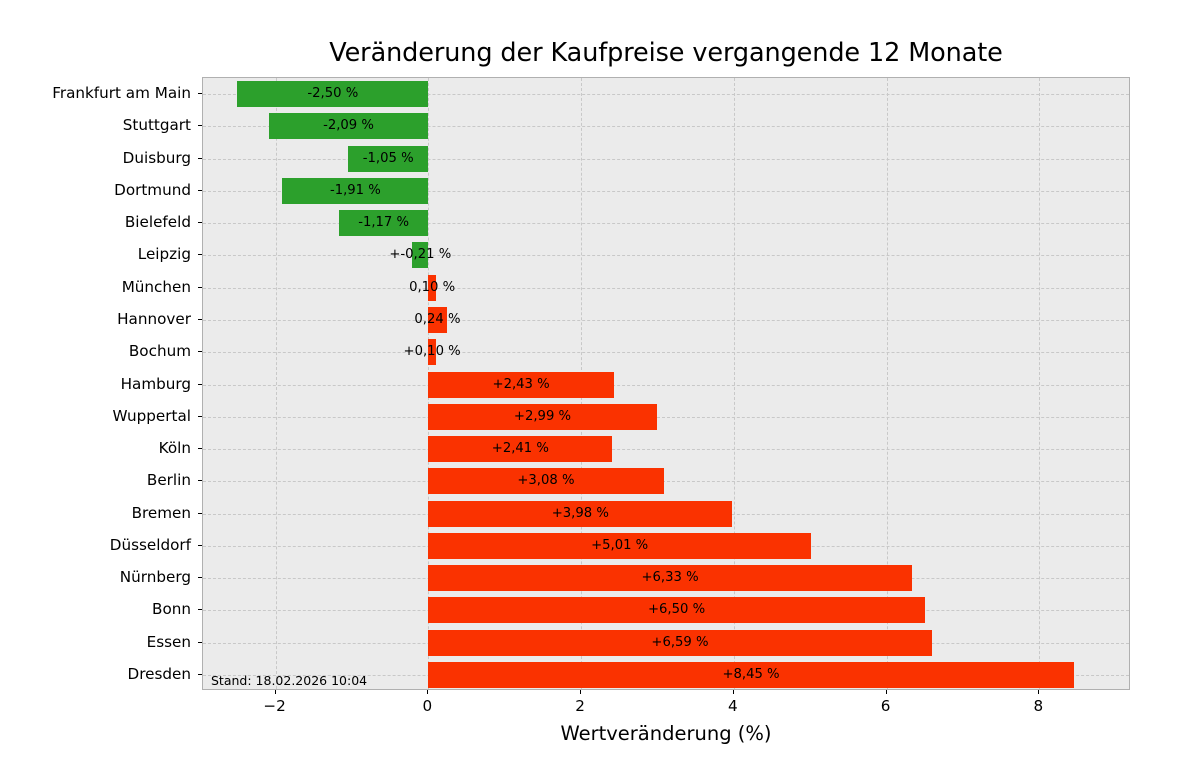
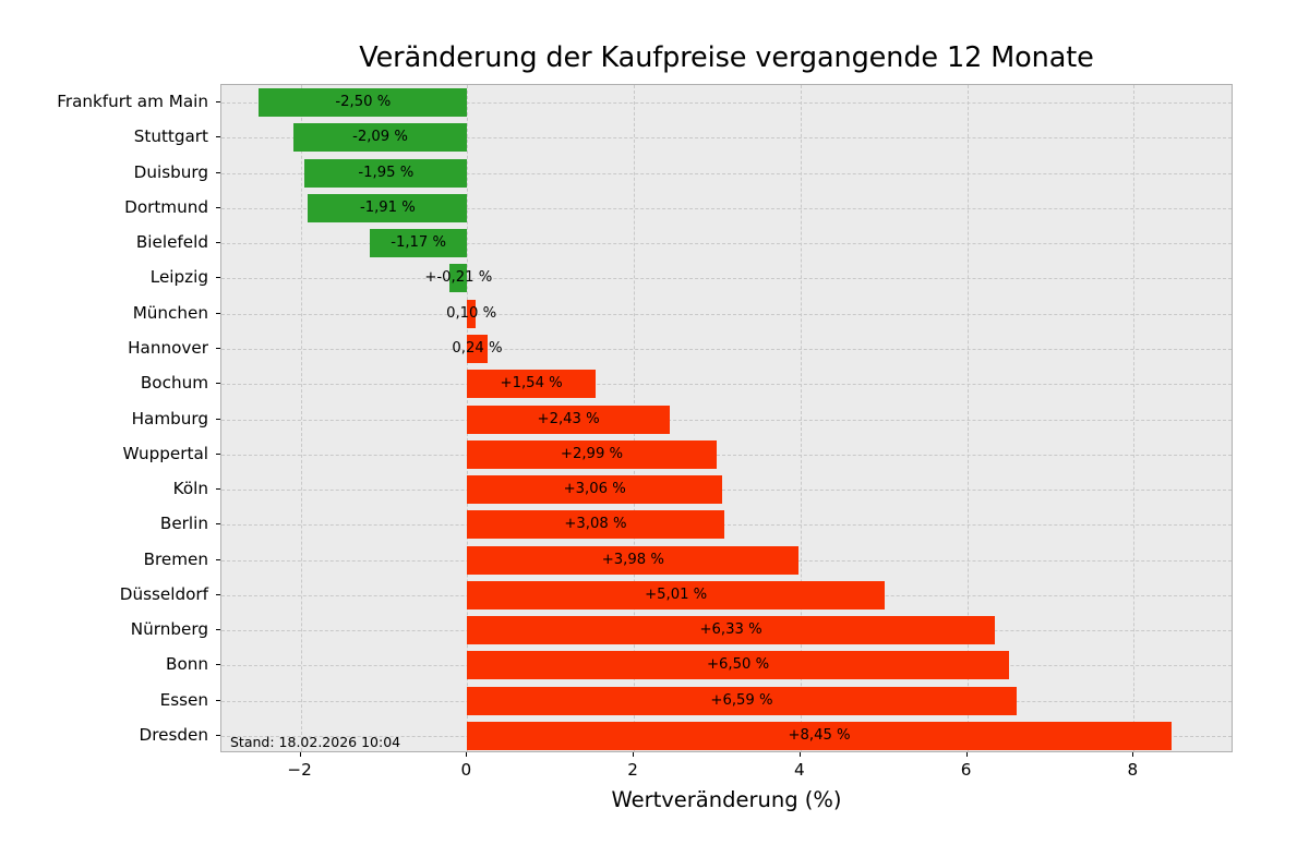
Duisburg: -1,05 -> -1,95
Bochum: +0,10 -> +1,54
Köln: +2,41 -> +3,06
